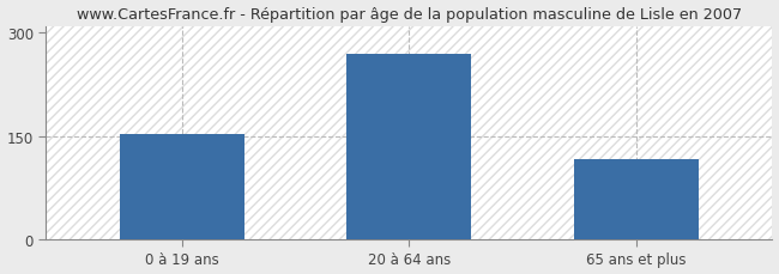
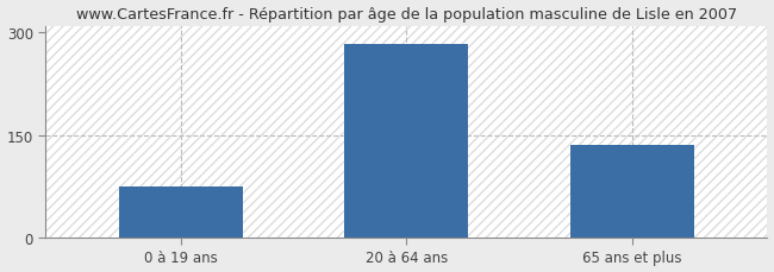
0 à 19 ans: 152 -> 75
20 à 64 ans: 270 -> 283
65 ans et plus: 116 -> 135
